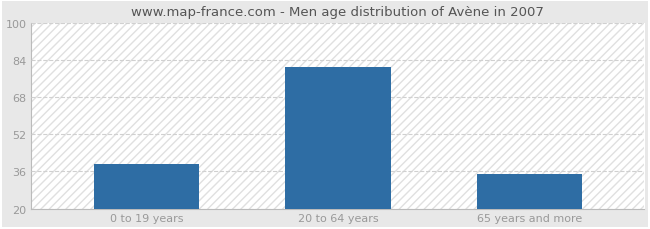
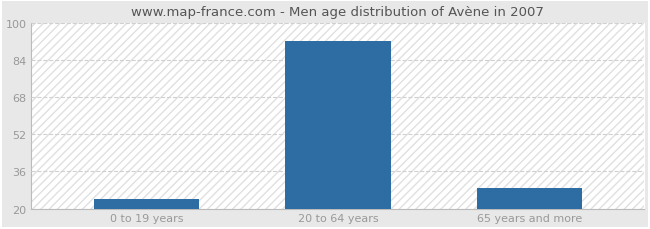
0 to 19 years: 39 -> 24
20 to 64 years: 81 -> 92
65 years and more: 35 -> 29
